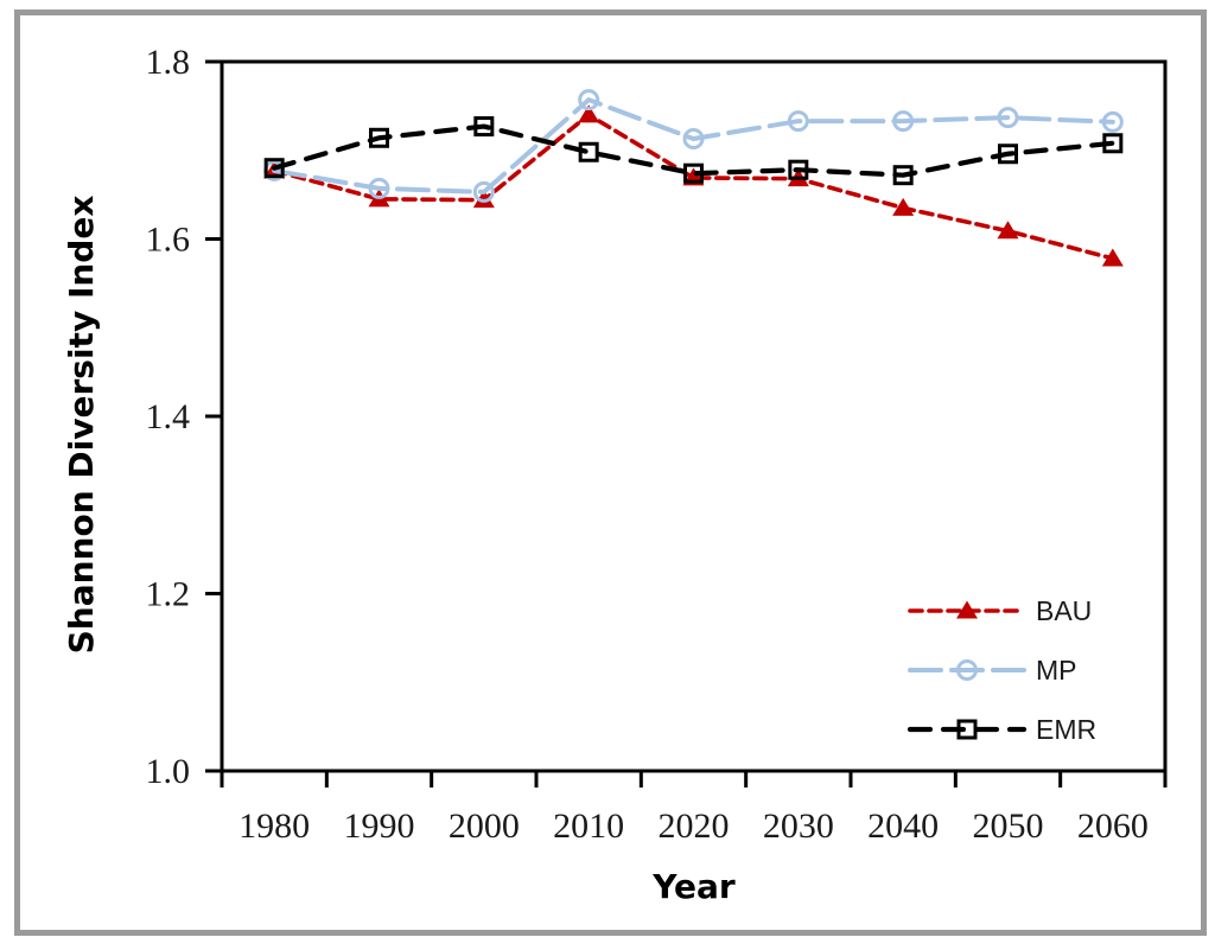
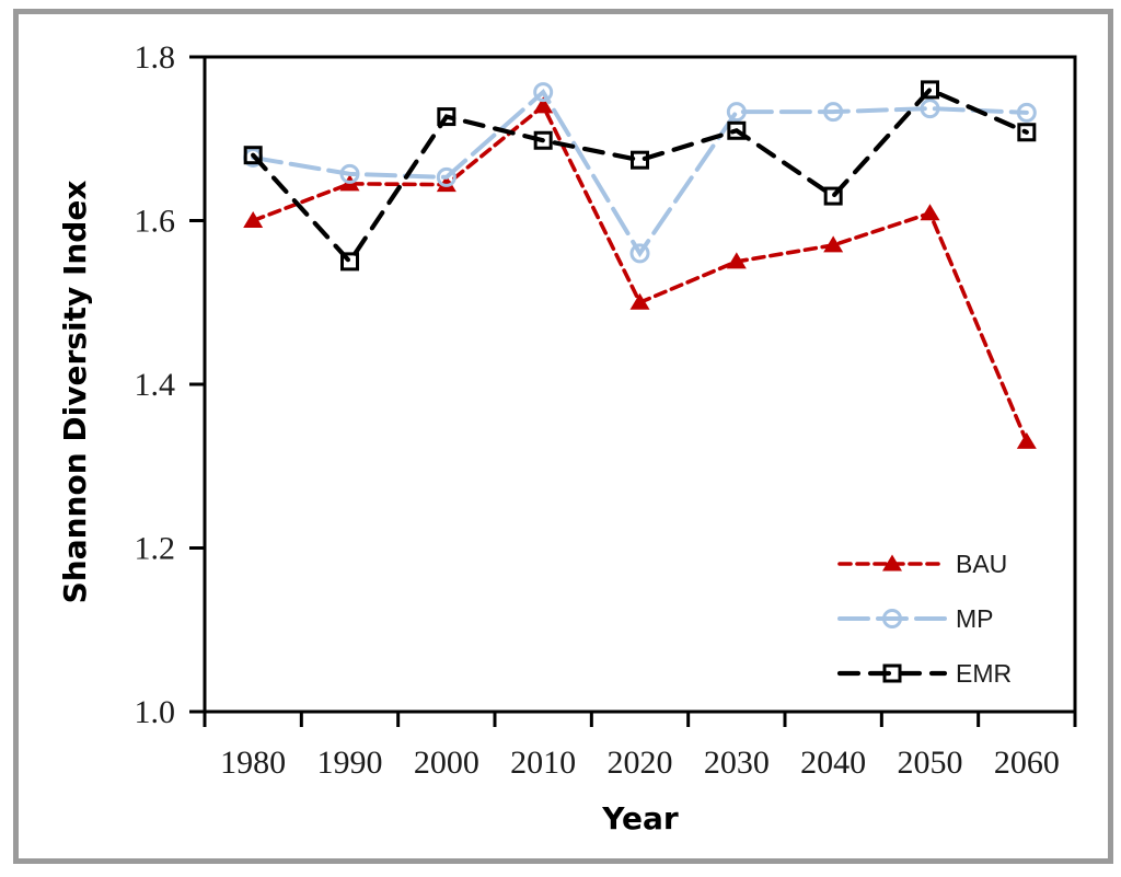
BAU/1980: 1.68 -> 1.60
EMR/1990: 1.71 -> 1.55
BAU/2020: 1.67 -> 1.50
MP/2020: 1.71 -> 1.56
BAU/2030: 1.67 -> 1.55
EMR/2030: 1.68 -> 1.71
BAU/2040: 1.64 -> 1.57
EMR/2040: 1.67 -> 1.63
EMR/2050: 1.70 -> 1.76
BAU/2060: 1.58 -> 1.33
